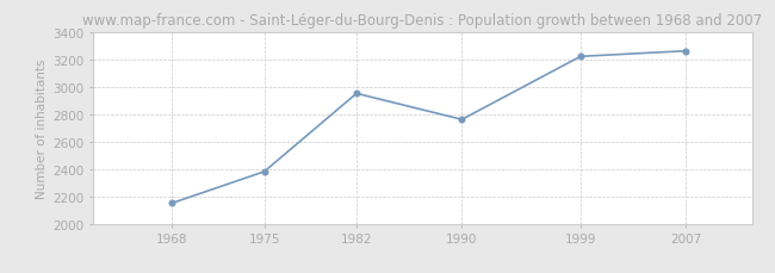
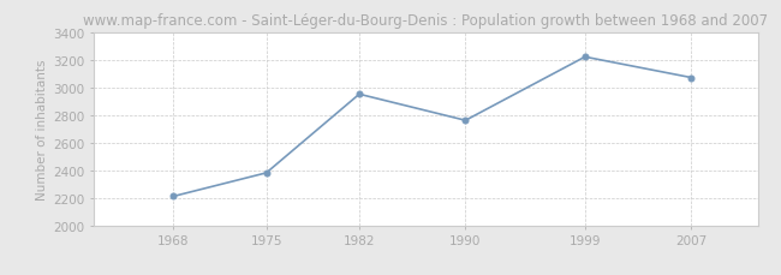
1968: 2150 -> 2210
2007: 3260 -> 3070
